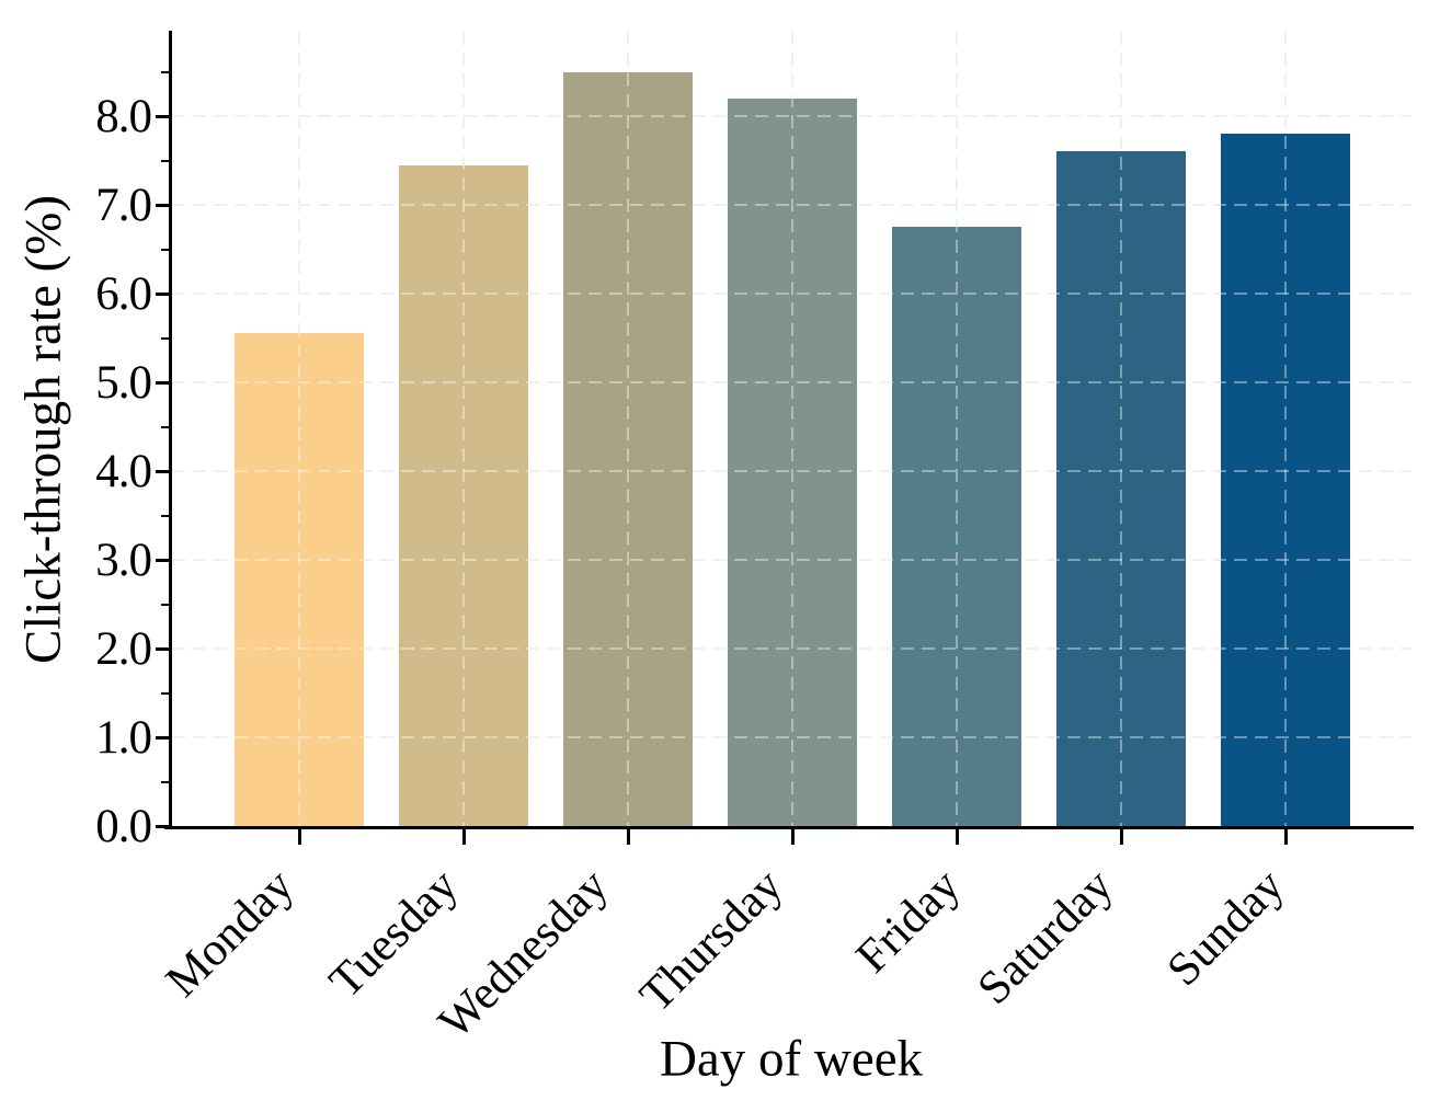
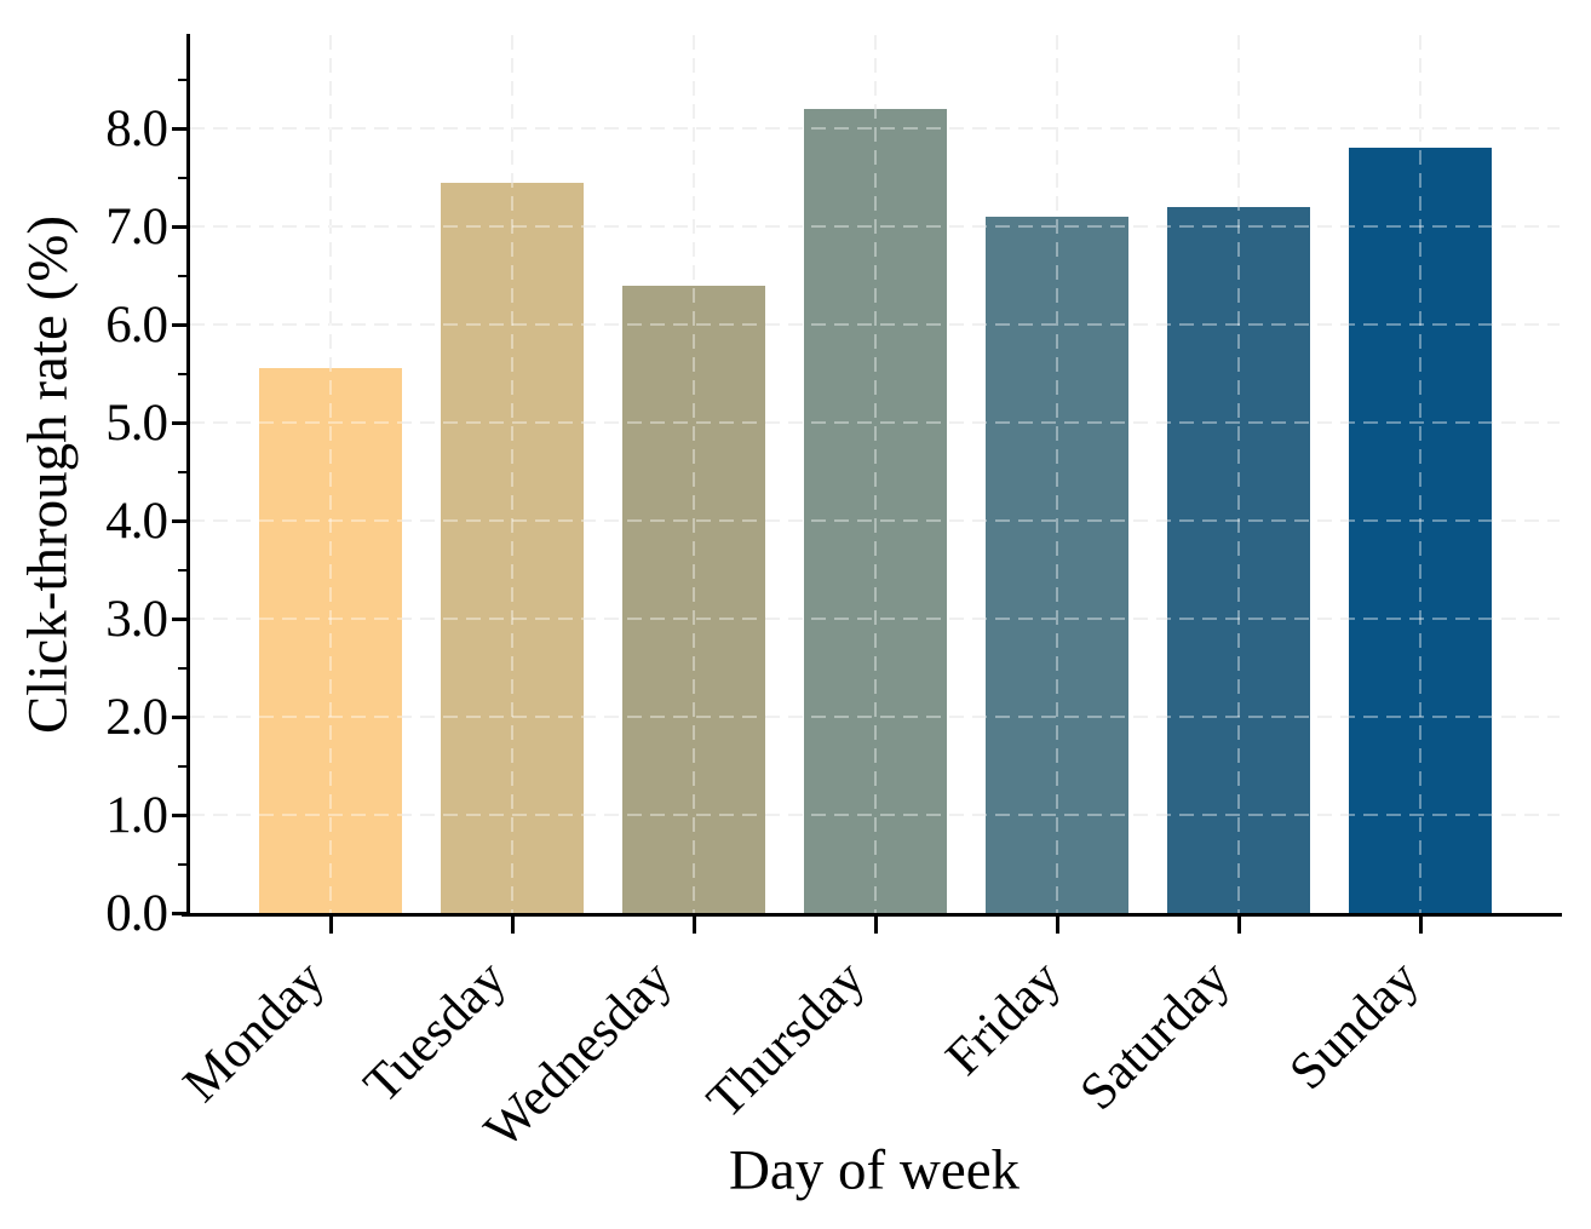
Wednesday: 8.5 -> 6.4
Friday: 6.8 -> 7.1
Saturday: 7.6 -> 7.2
